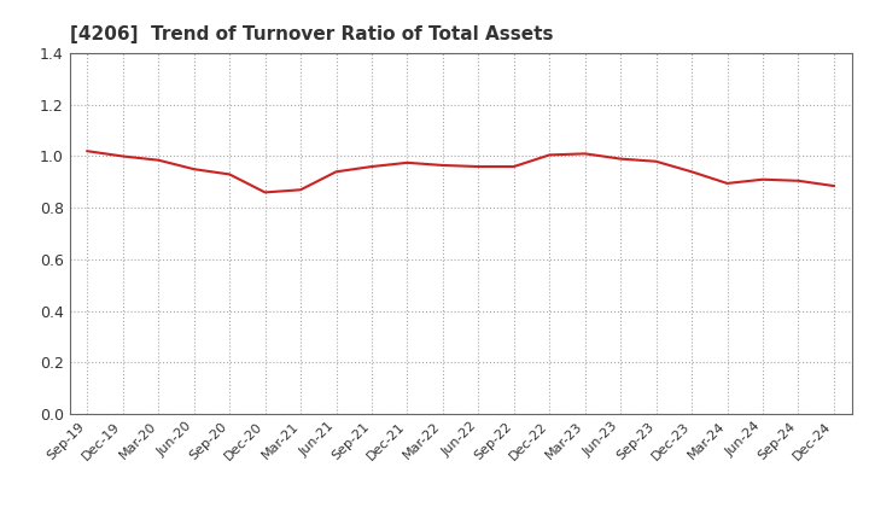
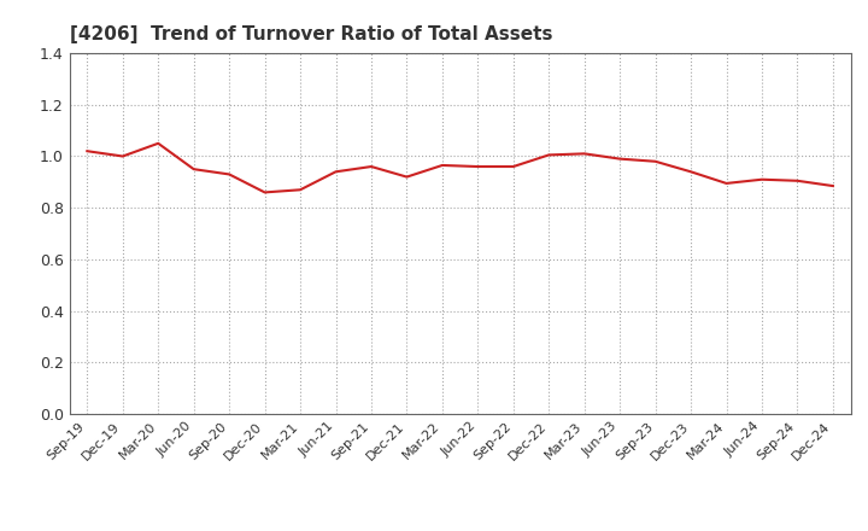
Mar-20: 0.985 -> 1.050
Dec-21: 0.975 -> 0.920
